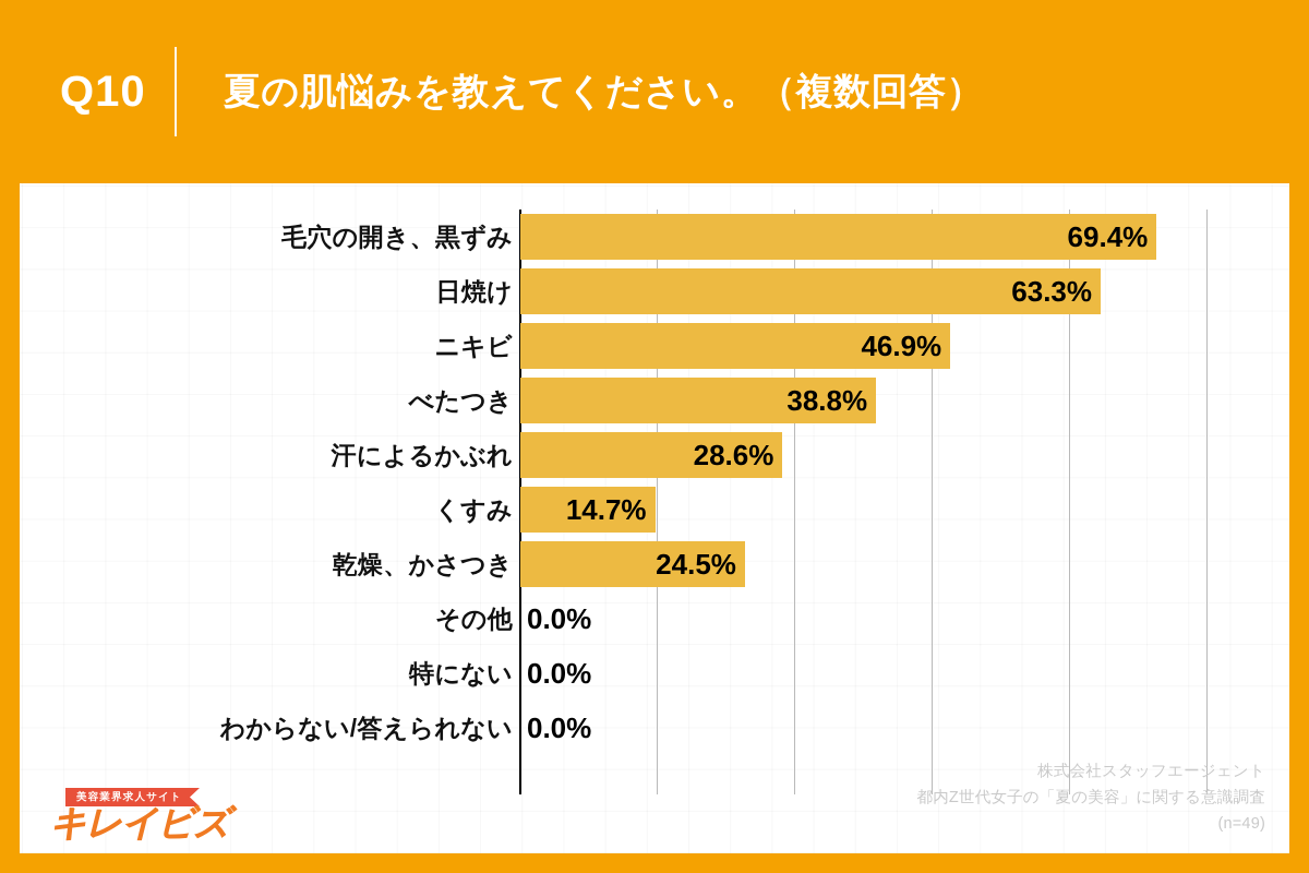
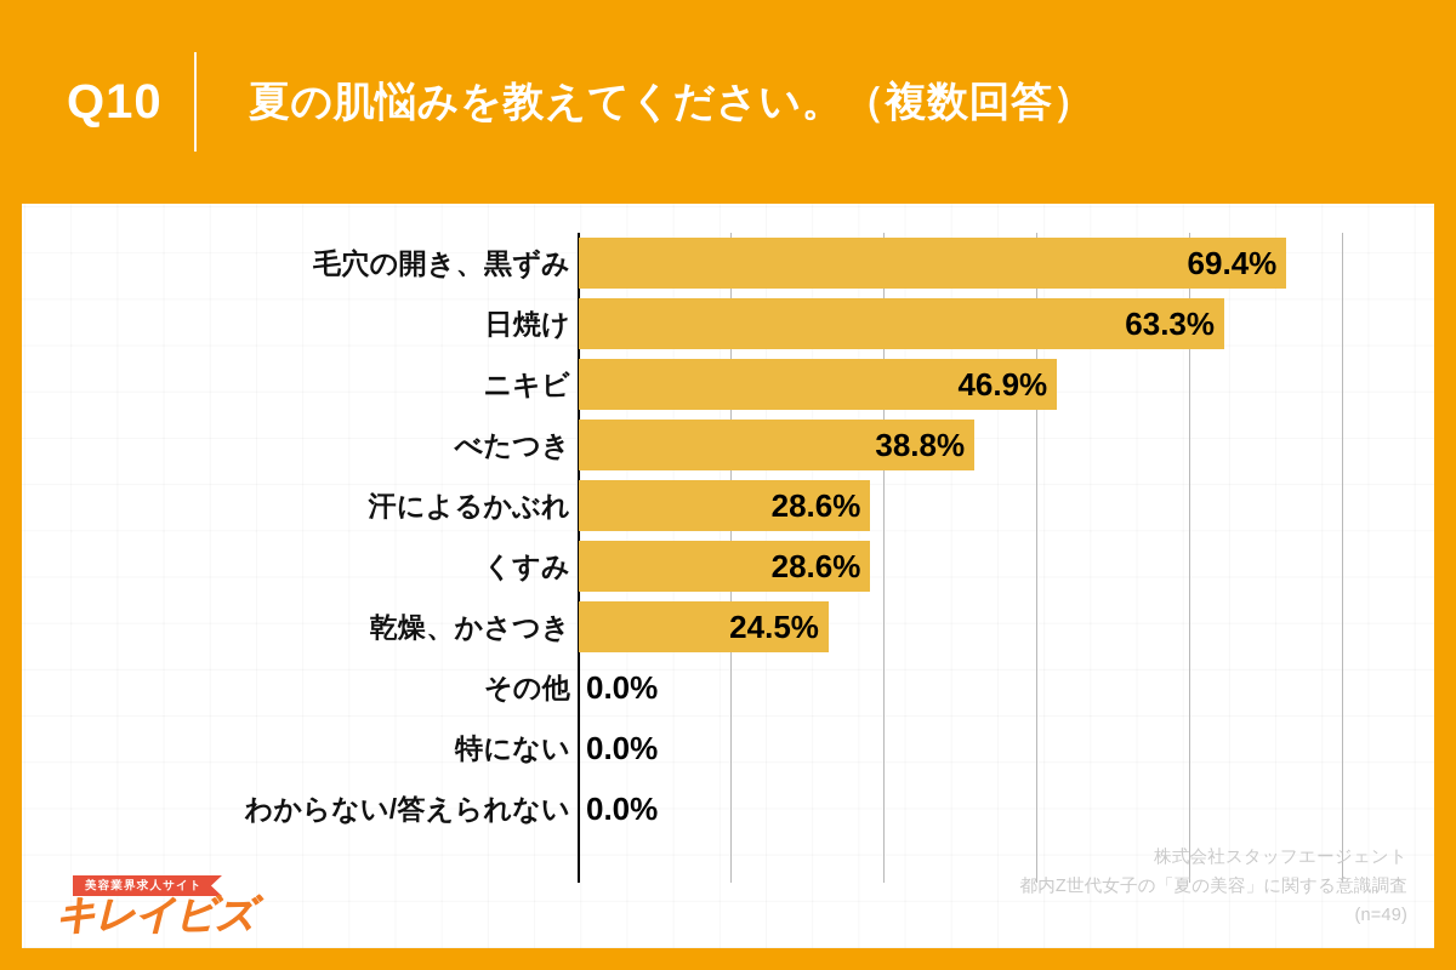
くすみ: 14.7% -> 28.6%
